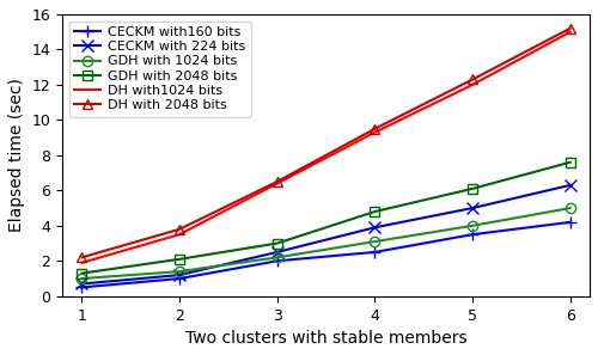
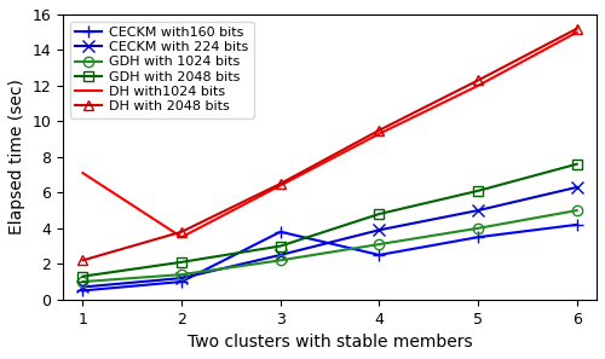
DH with1024 bits/1: 1.9 -> 7.1
CECKM with160 bits/3: 2.0 -> 3.8
